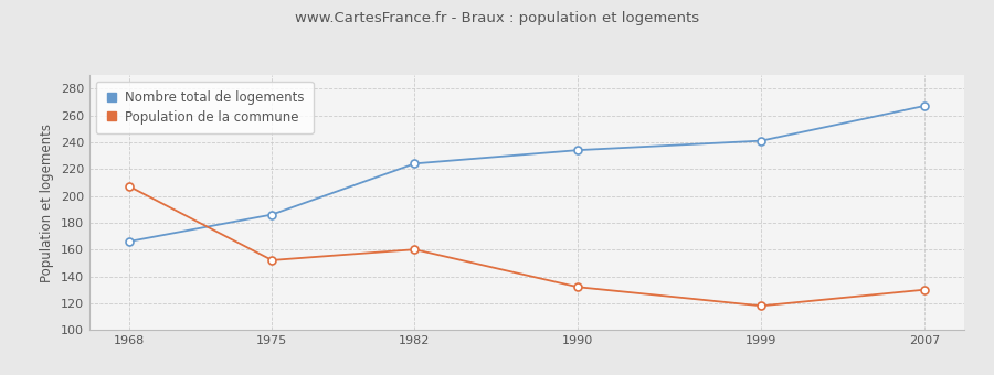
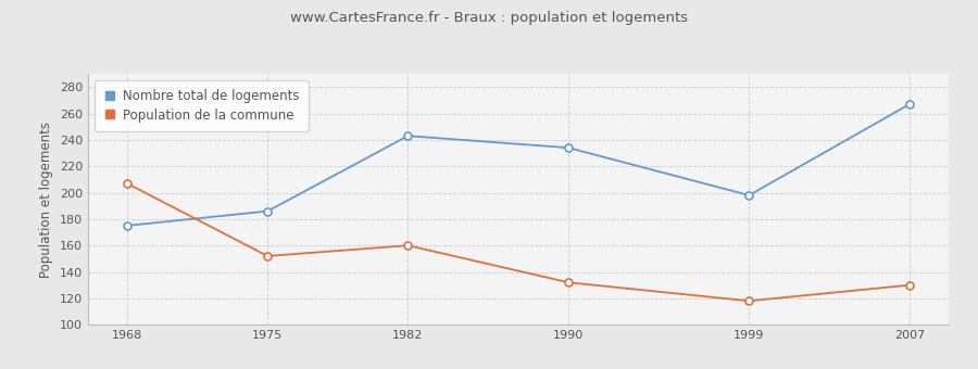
Nombre total de logements/1968: 166 -> 175
Nombre total de logements/1982: 224 -> 243
Nombre total de logements/1999: 241 -> 198
